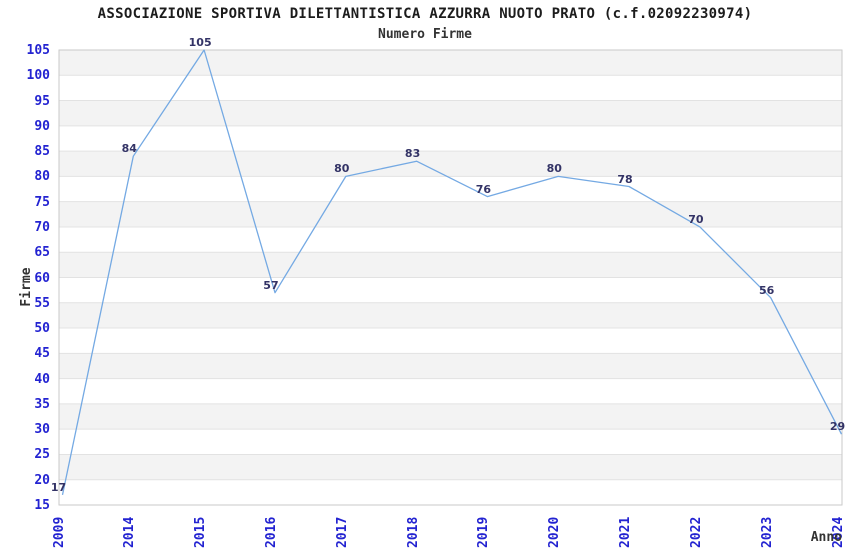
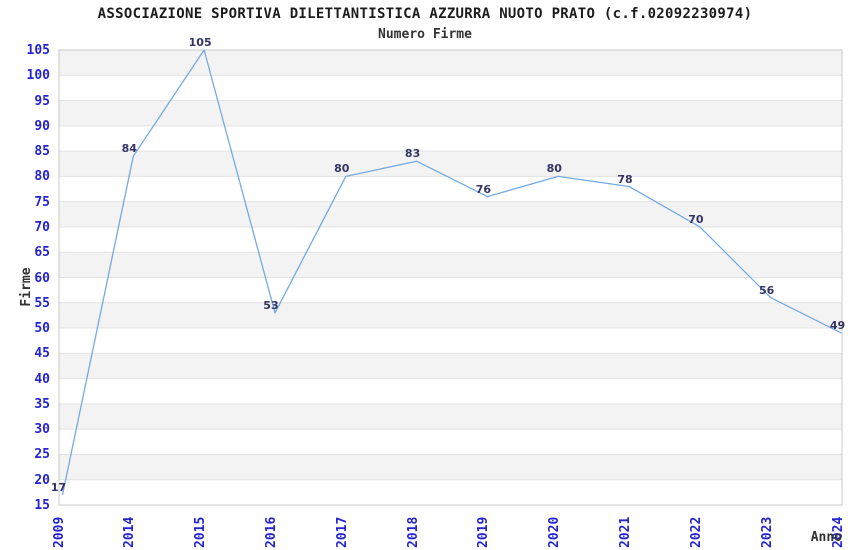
2016: 57 -> 53
2024: 29 -> 49
